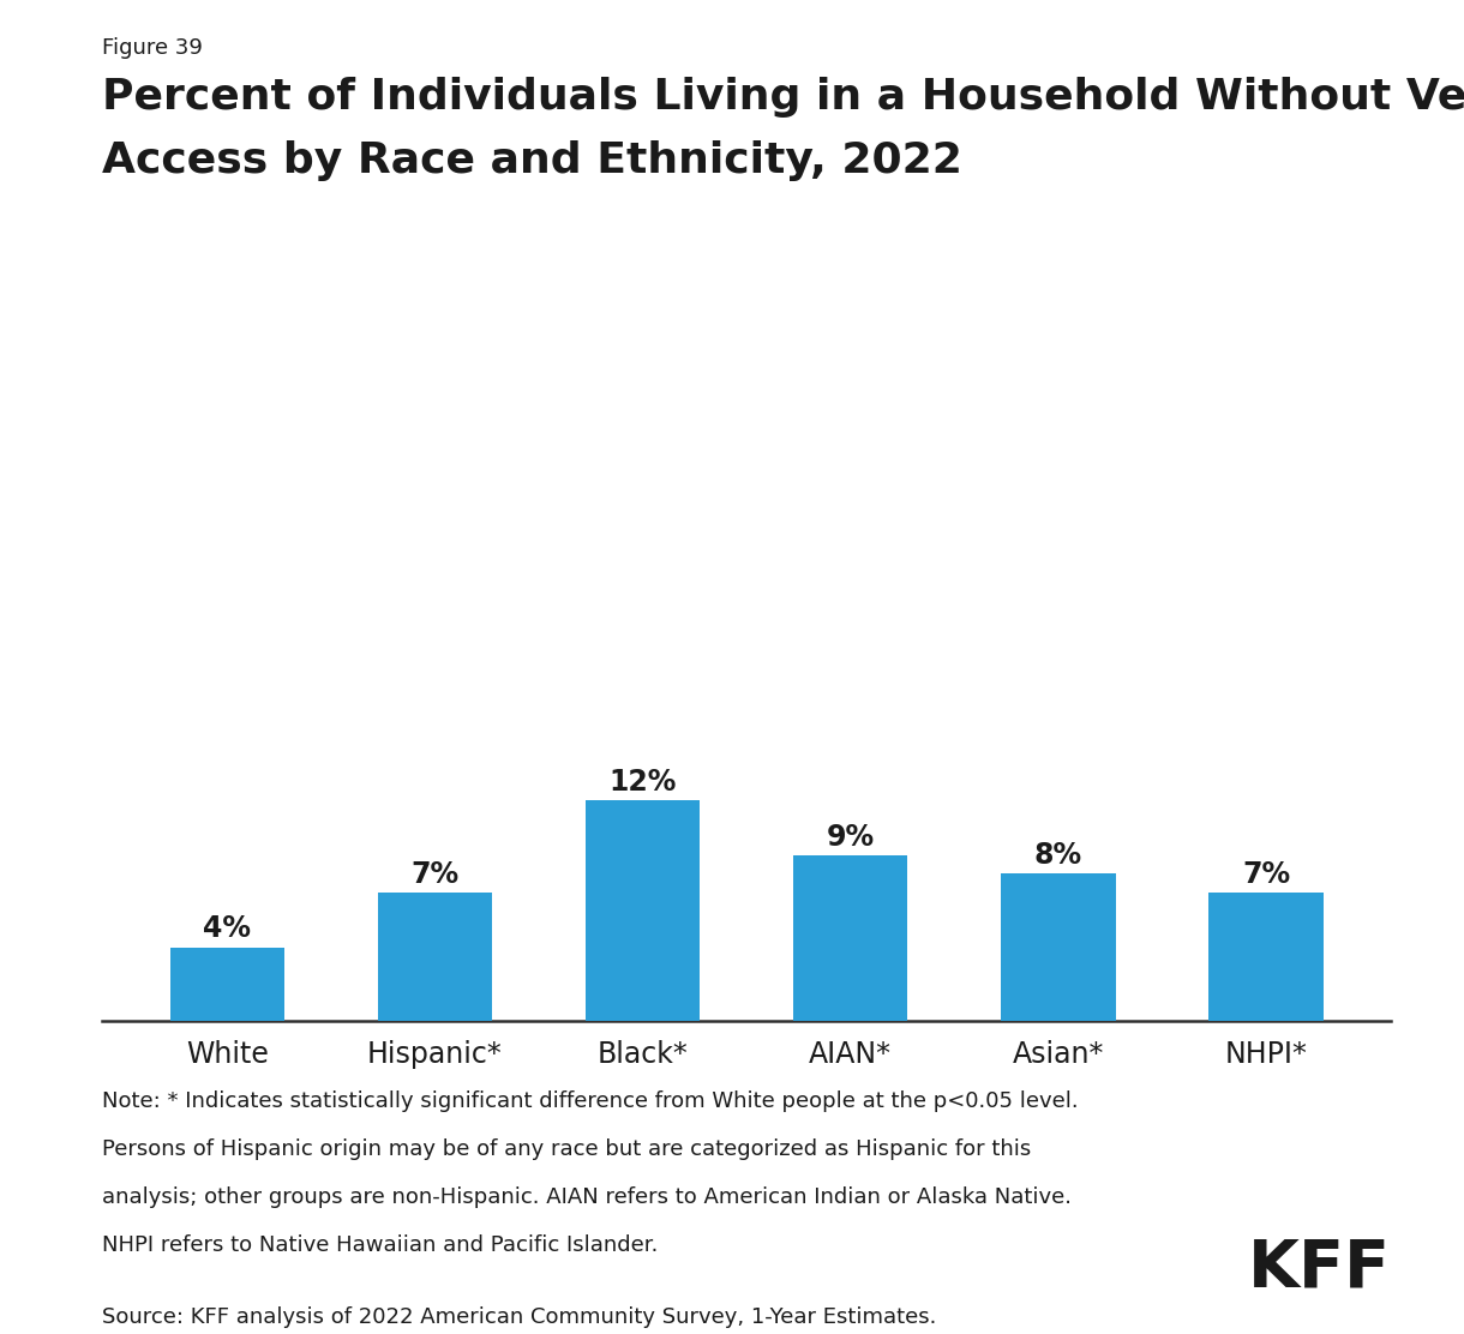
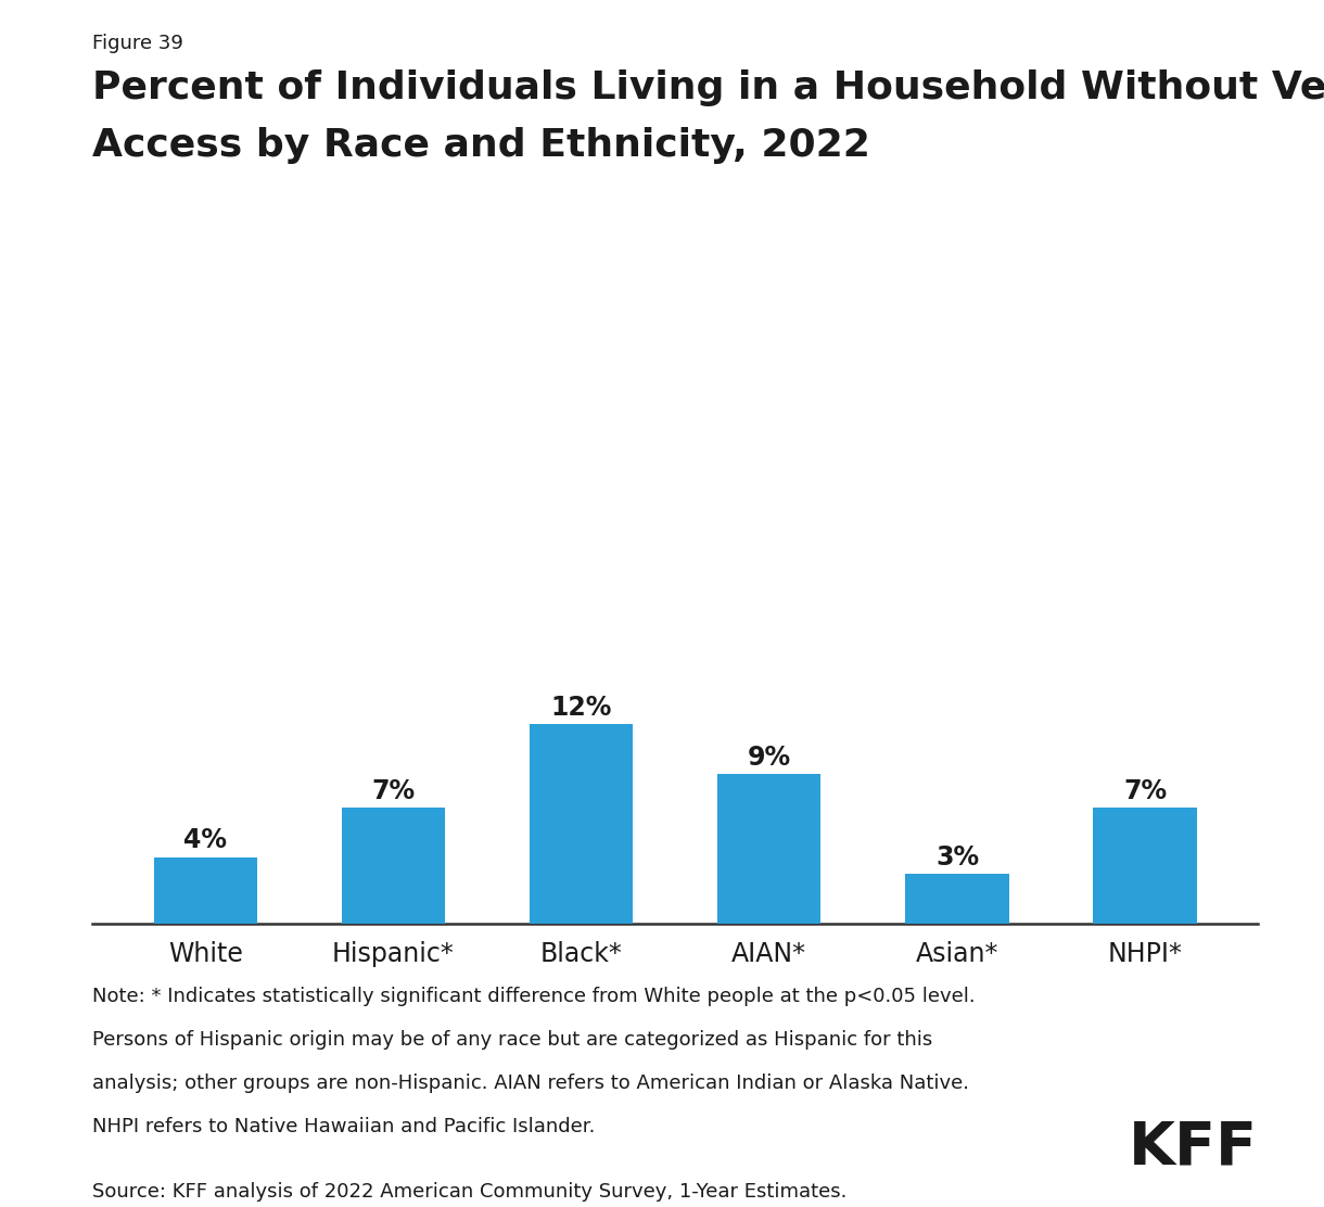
Asian*: 8% -> 3%
